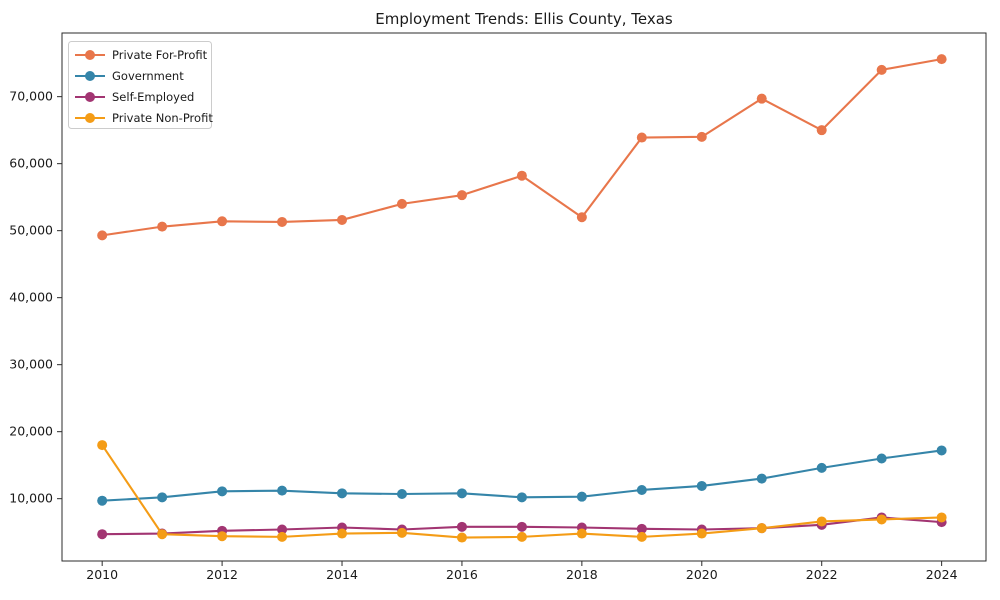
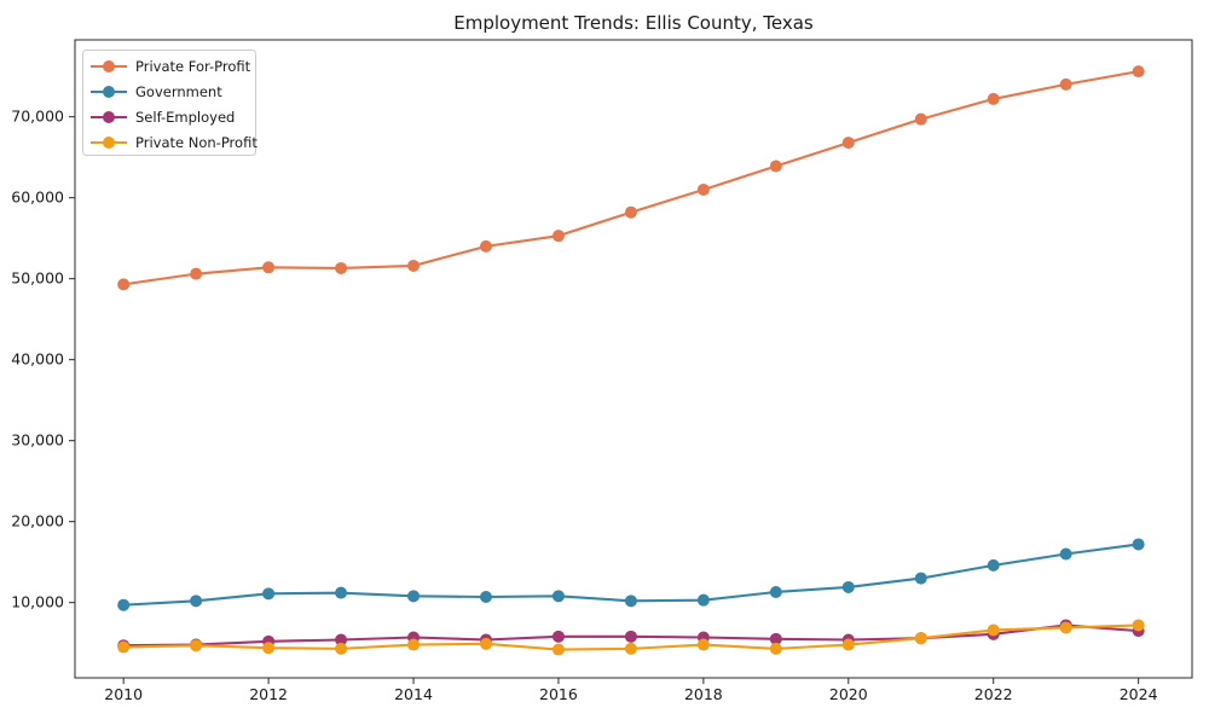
Private Non-Profit/2010: 18000 -> 4000
Private For-Profit/2018: 52000 -> 61000
Private For-Profit/2020: 64000 -> 67000
Private For-Profit/2022: 65000 -> 72000
